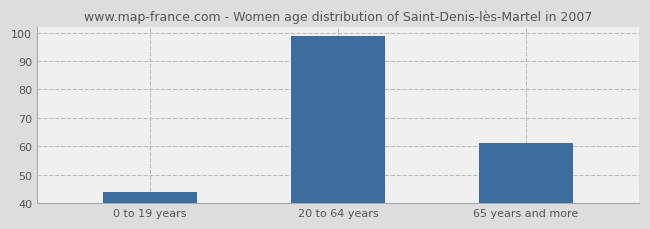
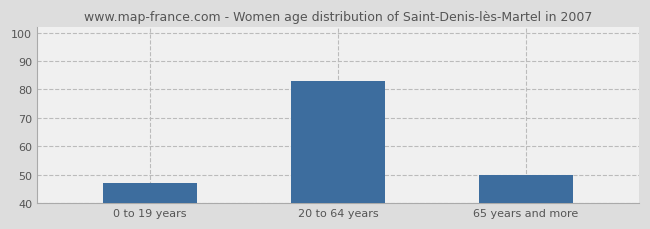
0 to 19 years: 44 -> 47
20 to 64 years: 99 -> 83
65 years and more: 61 -> 50
